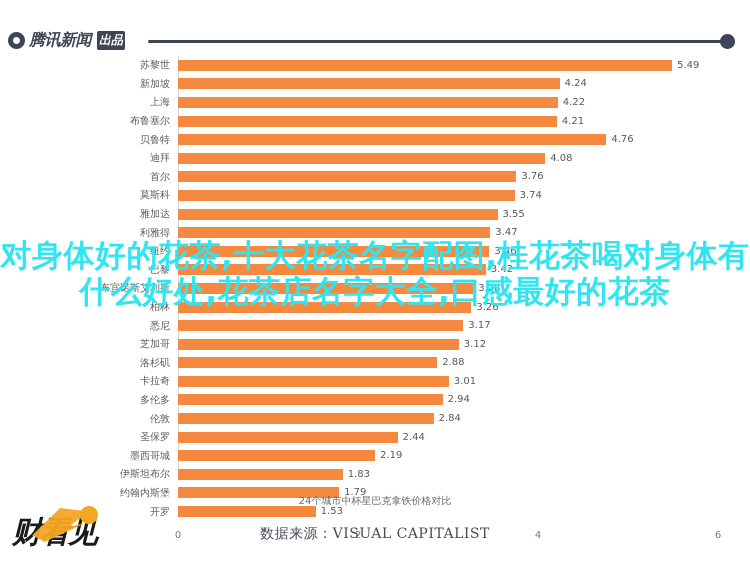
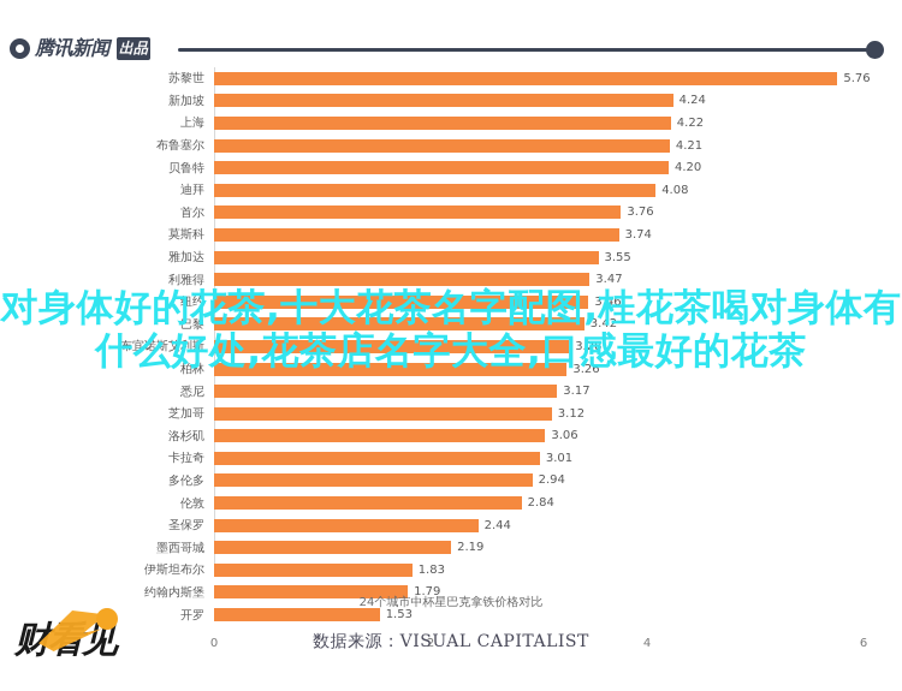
苏黎世: 5.49 -> 5.76
贝鲁特: 4.76 -> 4.20
洛杉矶: 2.88 -> 3.06
